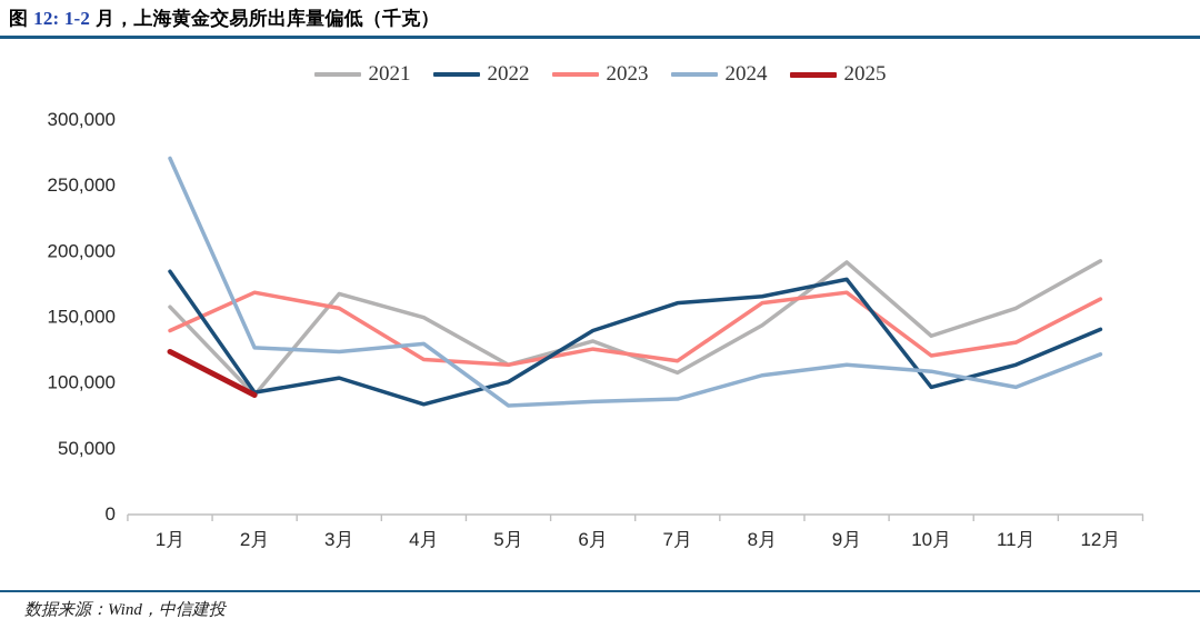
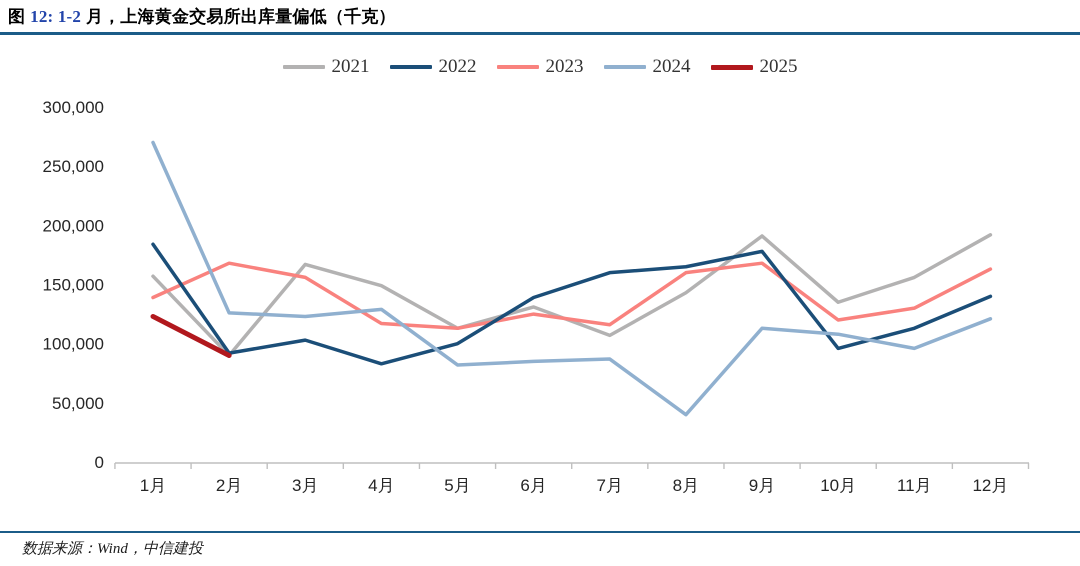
2024/8月: 105000 -> 40000
